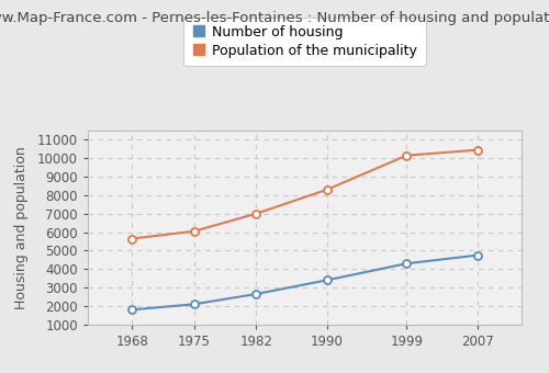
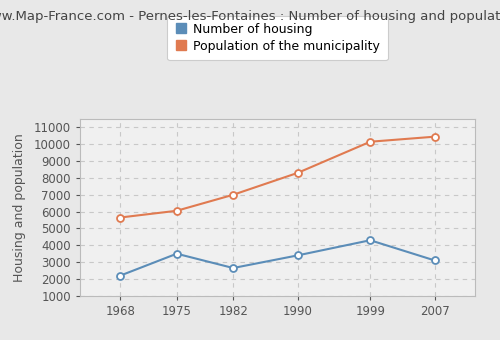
Number of housing/1968: 1800 -> 2200
Number of housing/1975: 2100 -> 3500
Number of housing/2007: 4800 -> 3100
